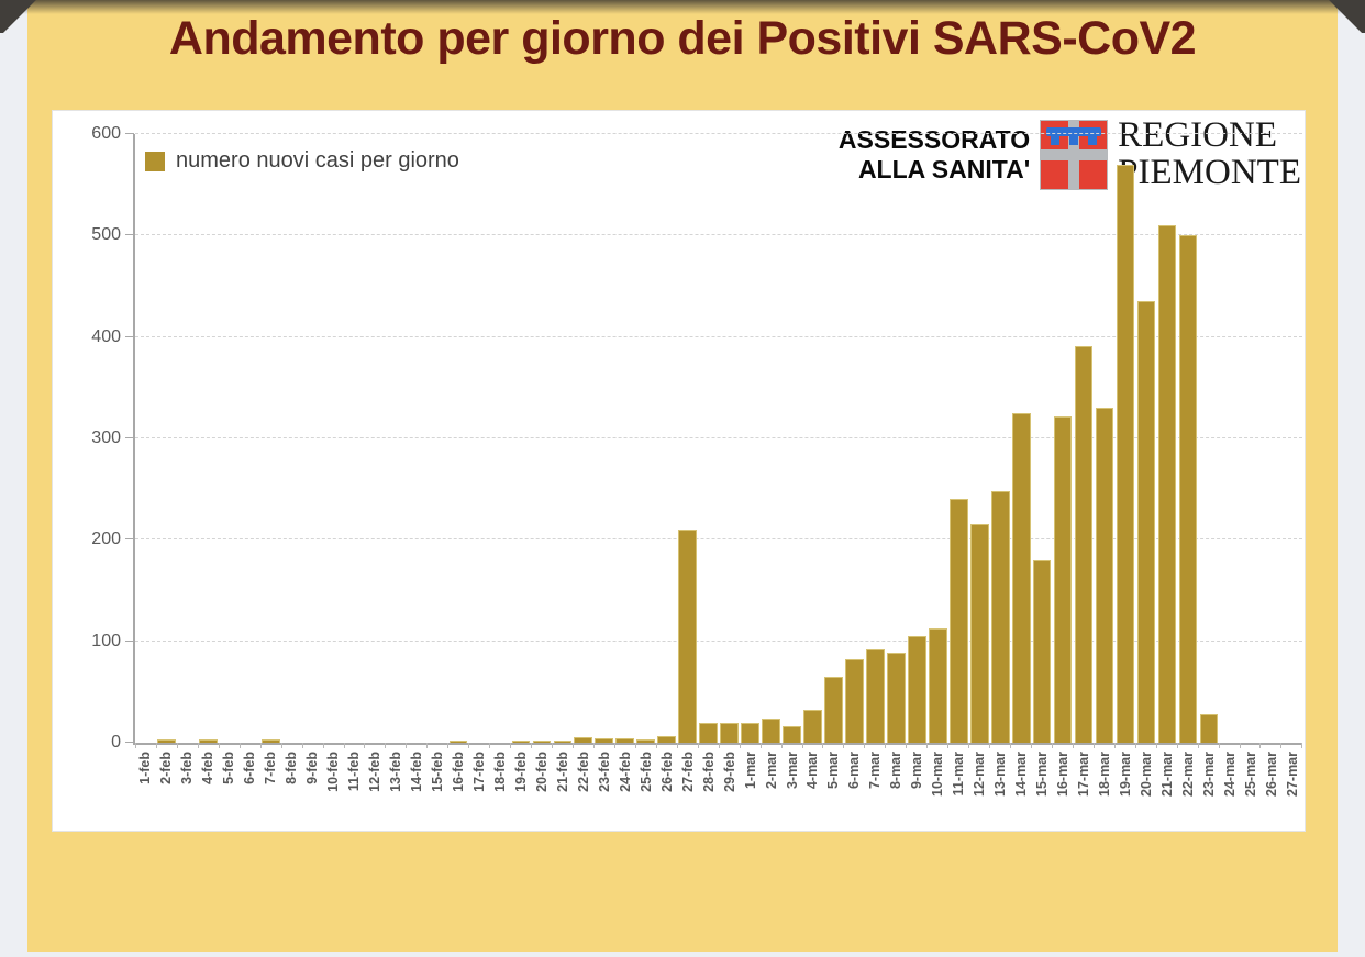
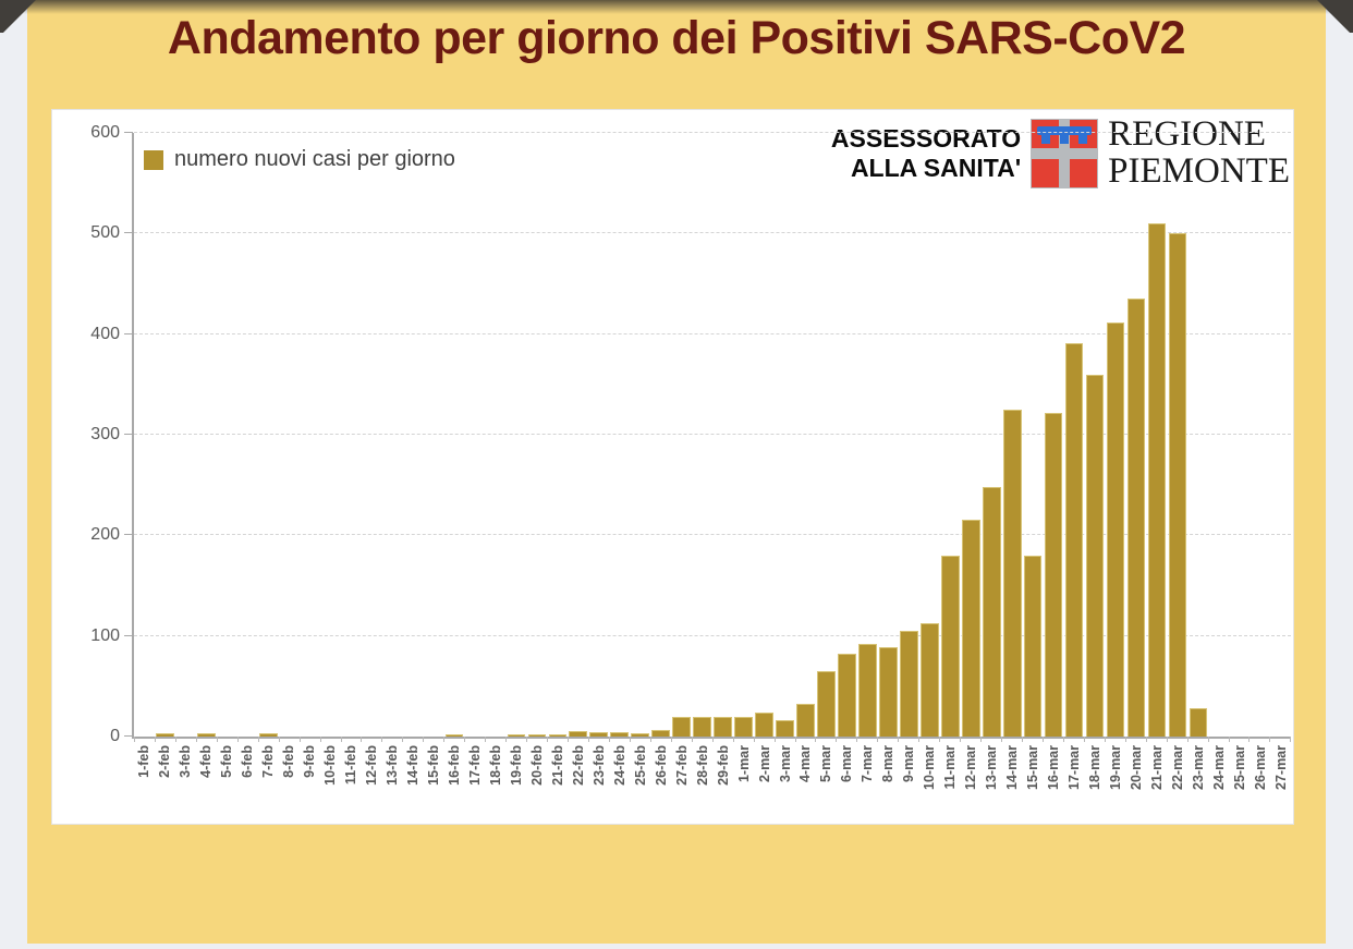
27-feb: 210 -> 20
11-mar: 240 -> 180
18-mar: 330 -> 360
19-mar: 570 -> 410
